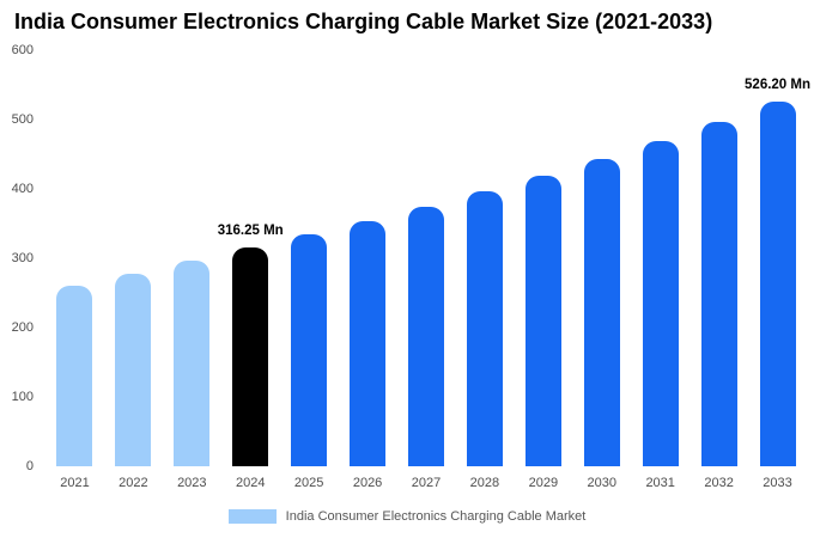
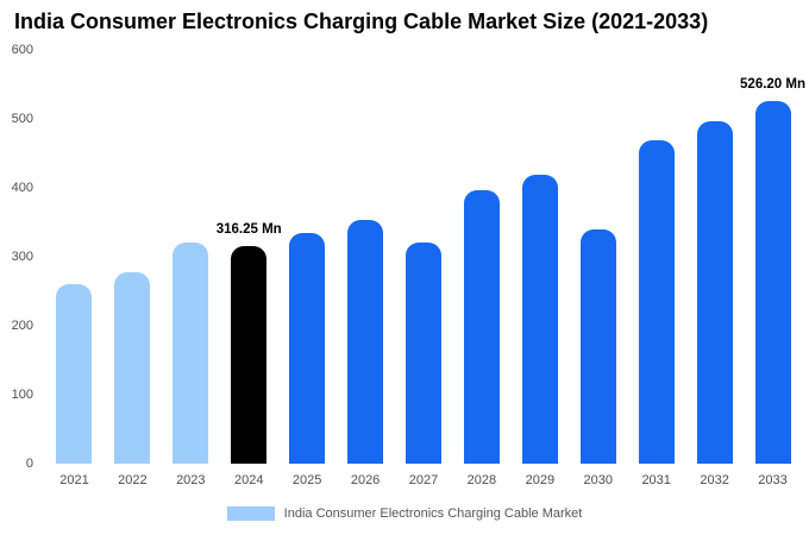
2023: 300 -> 320
2027: 370 -> 320
2030: 440 -> 340
